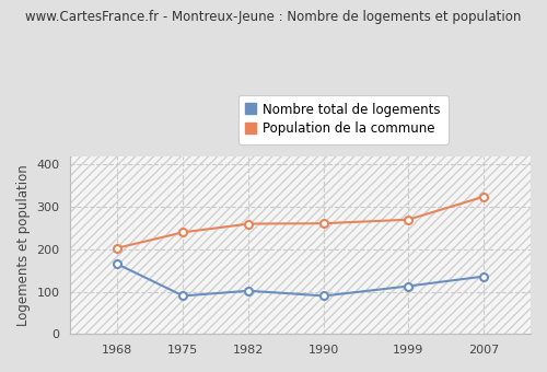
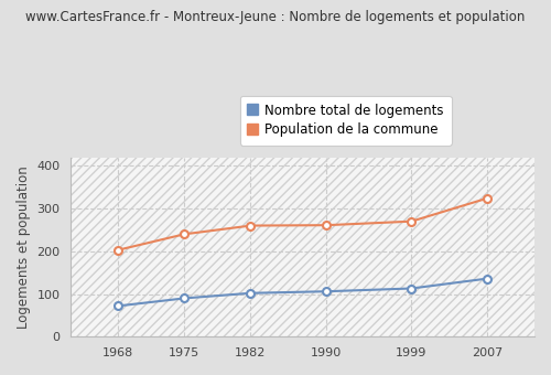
Nombre total de logements/1968: 165 -> 72
Nombre total de logements/1990: 90 -> 106
